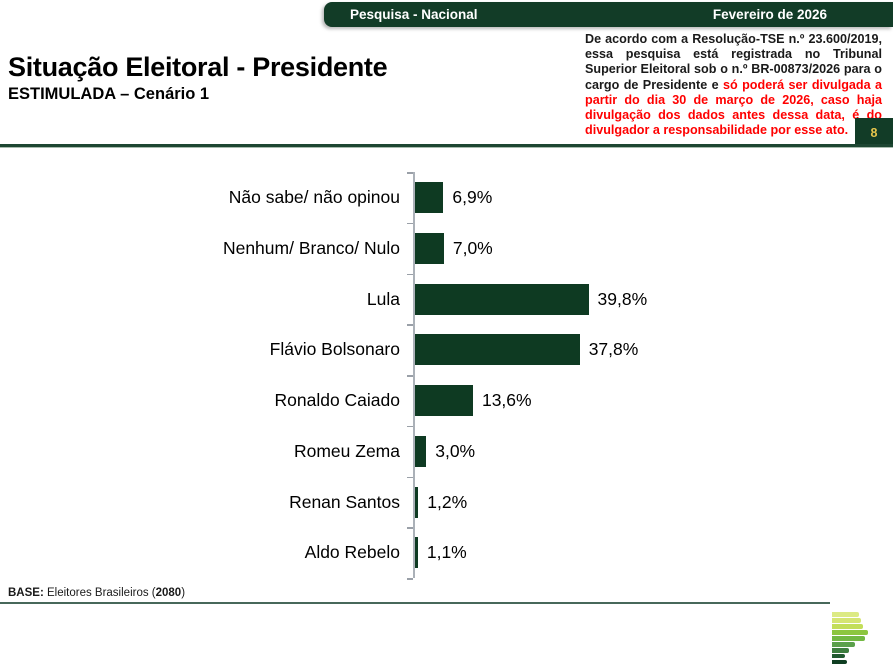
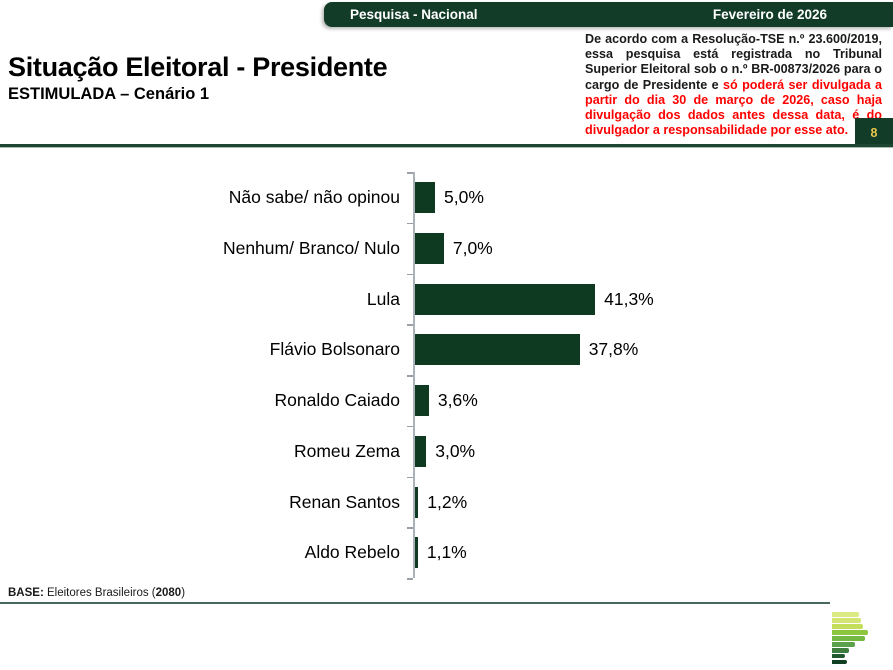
Não sabe/ não opinou: 6,9% -> 5,0%
Lula: 39,8% -> 41,3%
Ronaldo Caiado: 13,6% -> 3,6%
